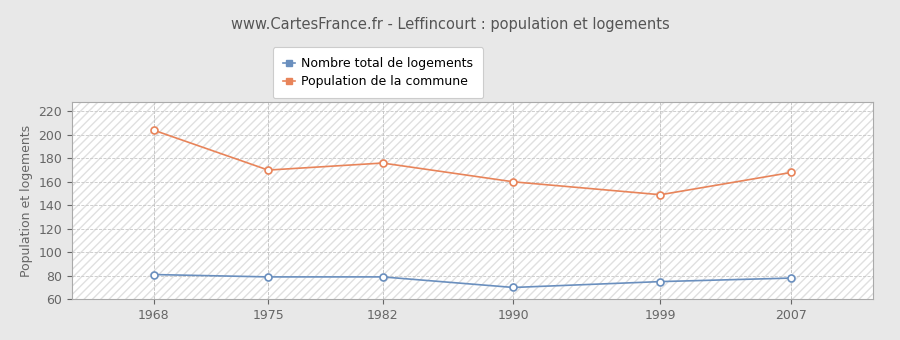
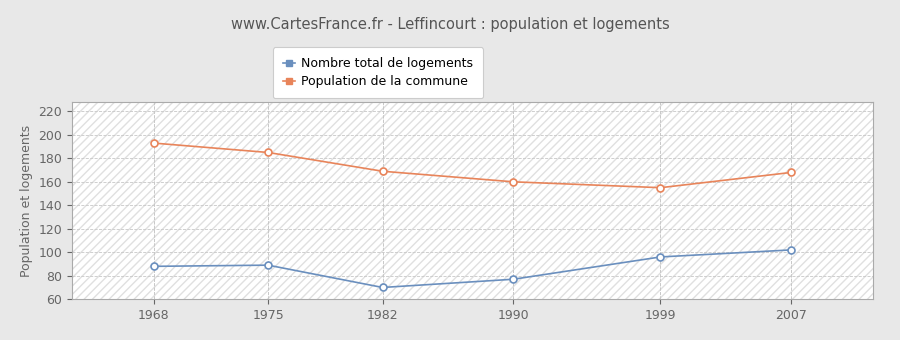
Nombre total de logements/1968: 81 -> 88
Population de la commune/1968: 204 -> 193
Nombre total de logements/1975: 79 -> 89
Population de la commune/1975: 170 -> 185
Nombre total de logements/1982: 79 -> 70
Population de la commune/1982: 176 -> 169
Nombre total de logements/1990: 70 -> 77
Nombre total de logements/1999: 75 -> 96
Population de la commune/1999: 149 -> 155
Nombre total de logements/2007: 78 -> 102
